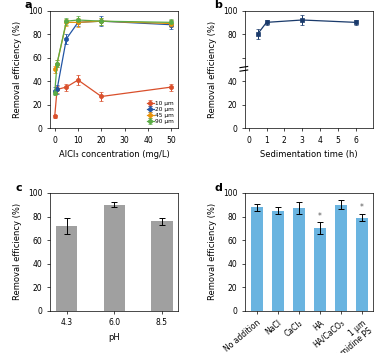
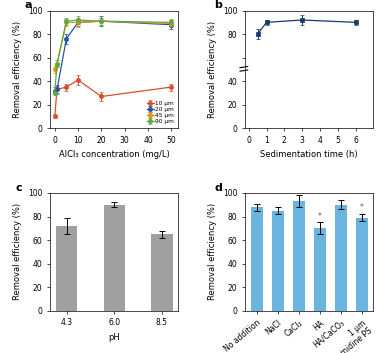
8.5: 76 -> 65
CaCl₂: 87 -> 93
